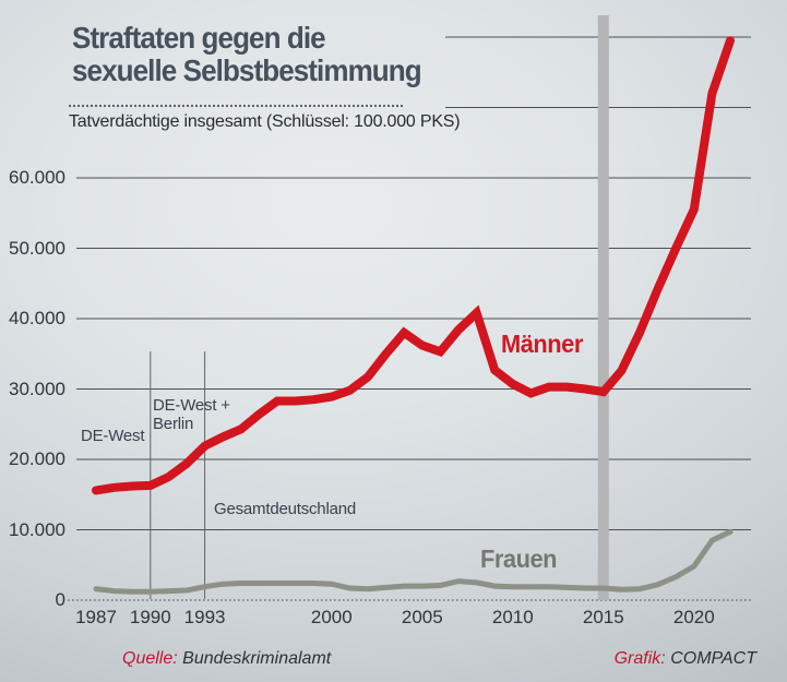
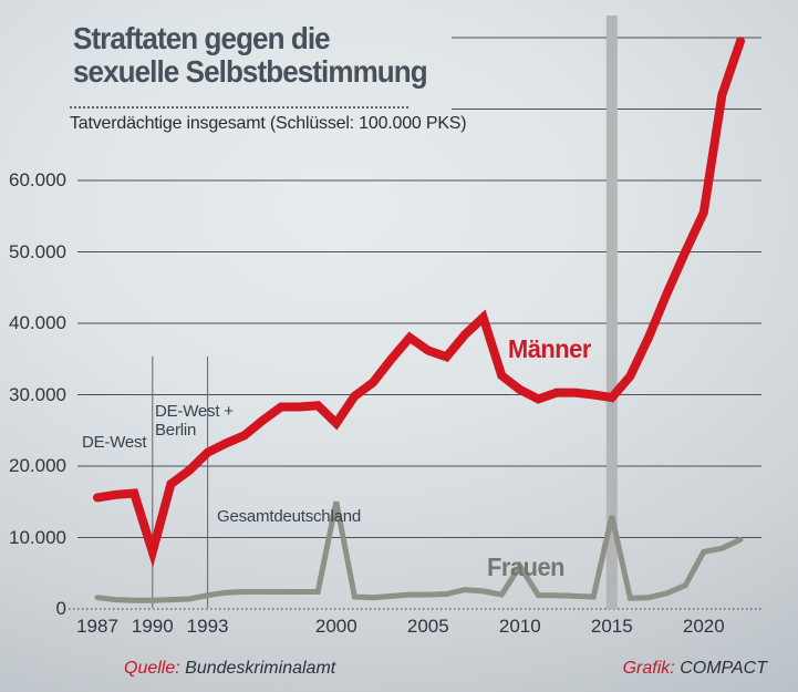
Männer/1990: 16000 -> 8000
Männer/2000: 29000 -> 26000
Frauen/2000: 2000 -> 15000
Frauen/2010: 2000 -> 6000
Frauen/2015: 2000 -> 13000
Frauen/2020: 5000 -> 8000
